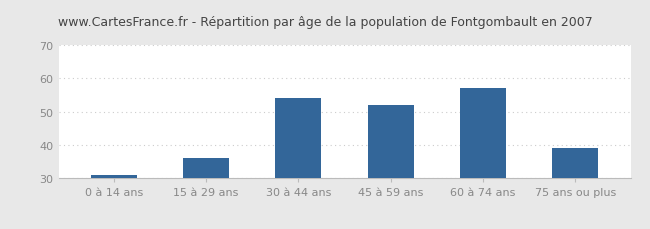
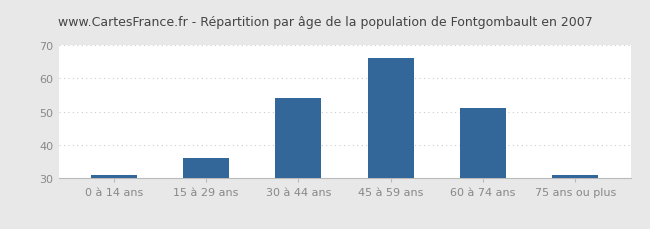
45 à 59 ans: 52 -> 66
60 à 74 ans: 57 -> 51
75 ans ou plus: 39 -> 31
